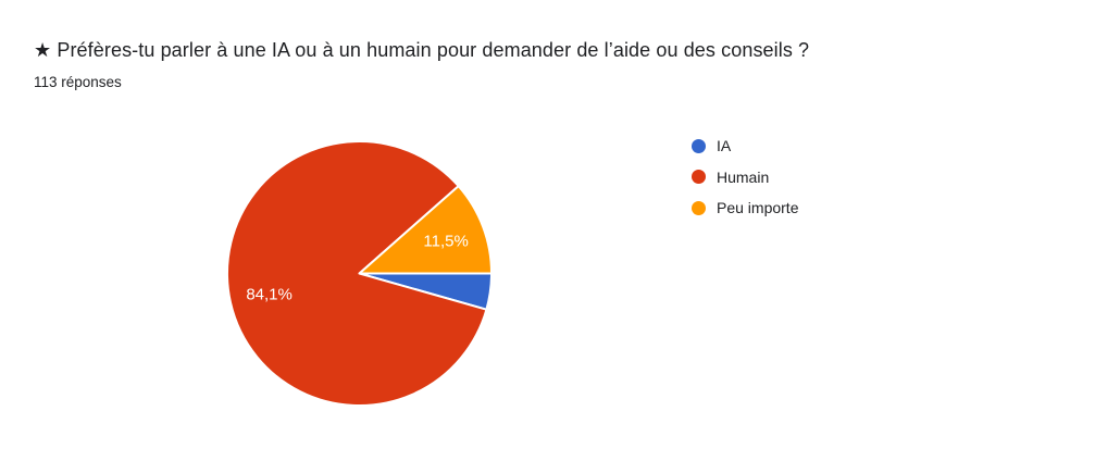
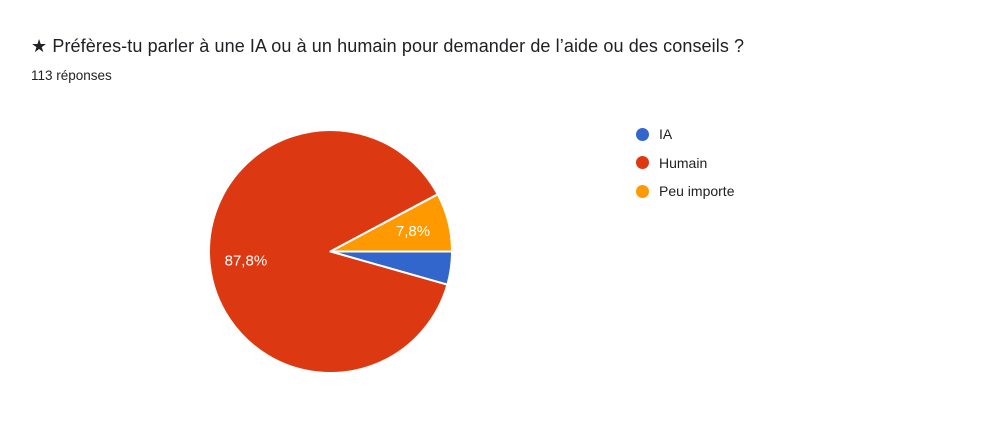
Humain: 84,1% -> 87,8%
Peu importe: 11,5% -> 7,8%
